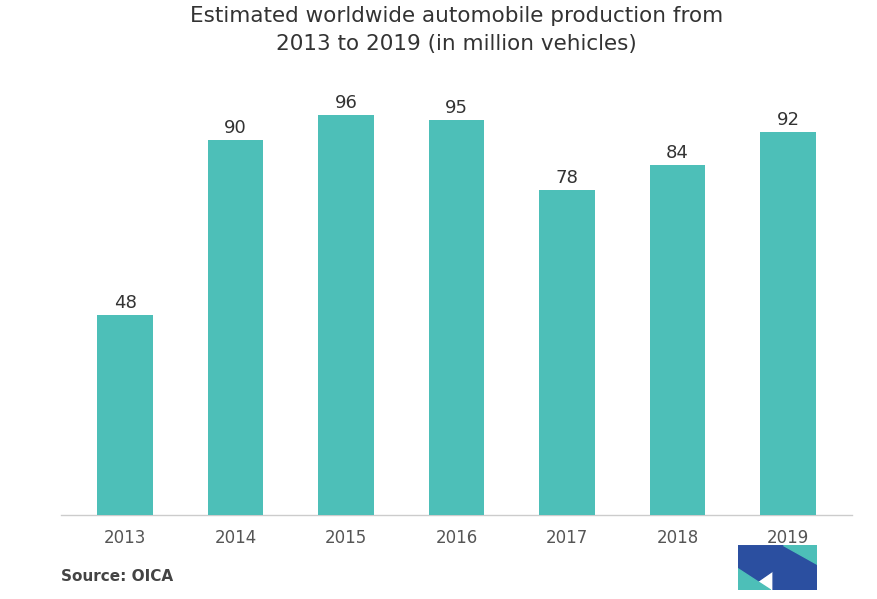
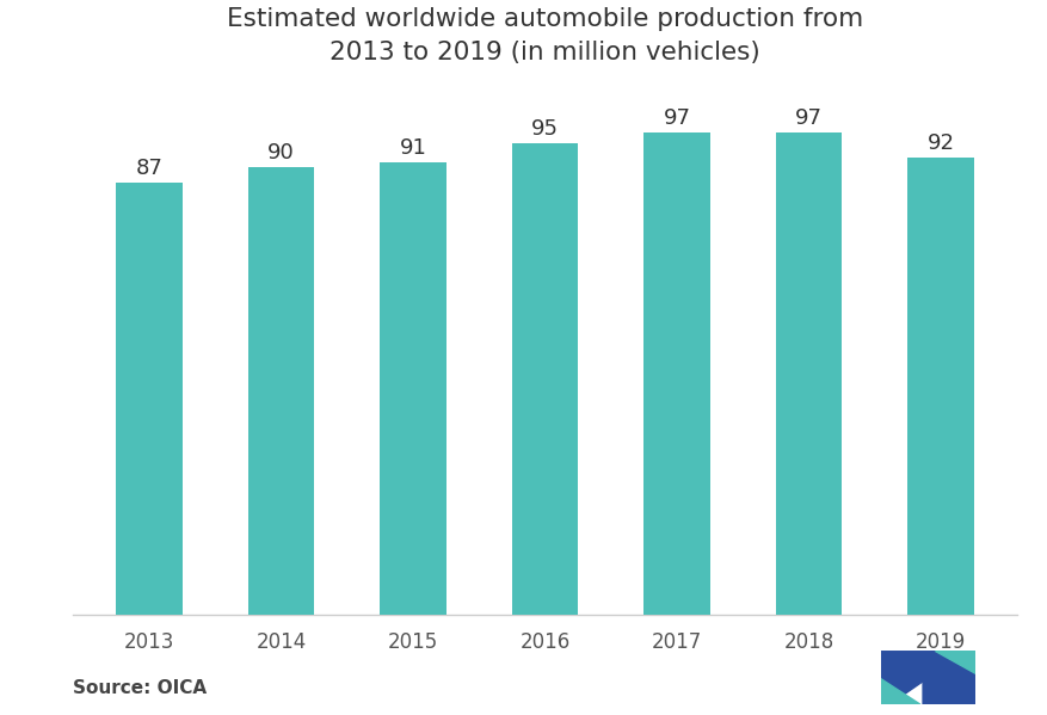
2013: 48 -> 87
2015: 96 -> 91
2017: 78 -> 97
2018: 84 -> 97
